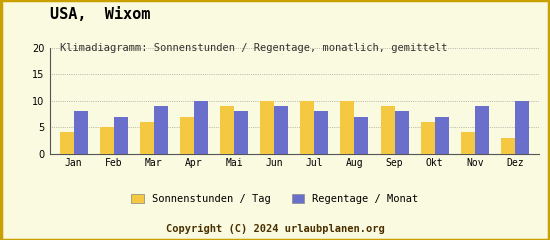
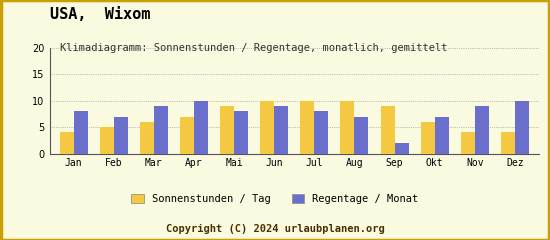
Regentage / Monat/Sep: 8 -> 2
Sonnenstunden / Tag/Dez: 3 -> 4
